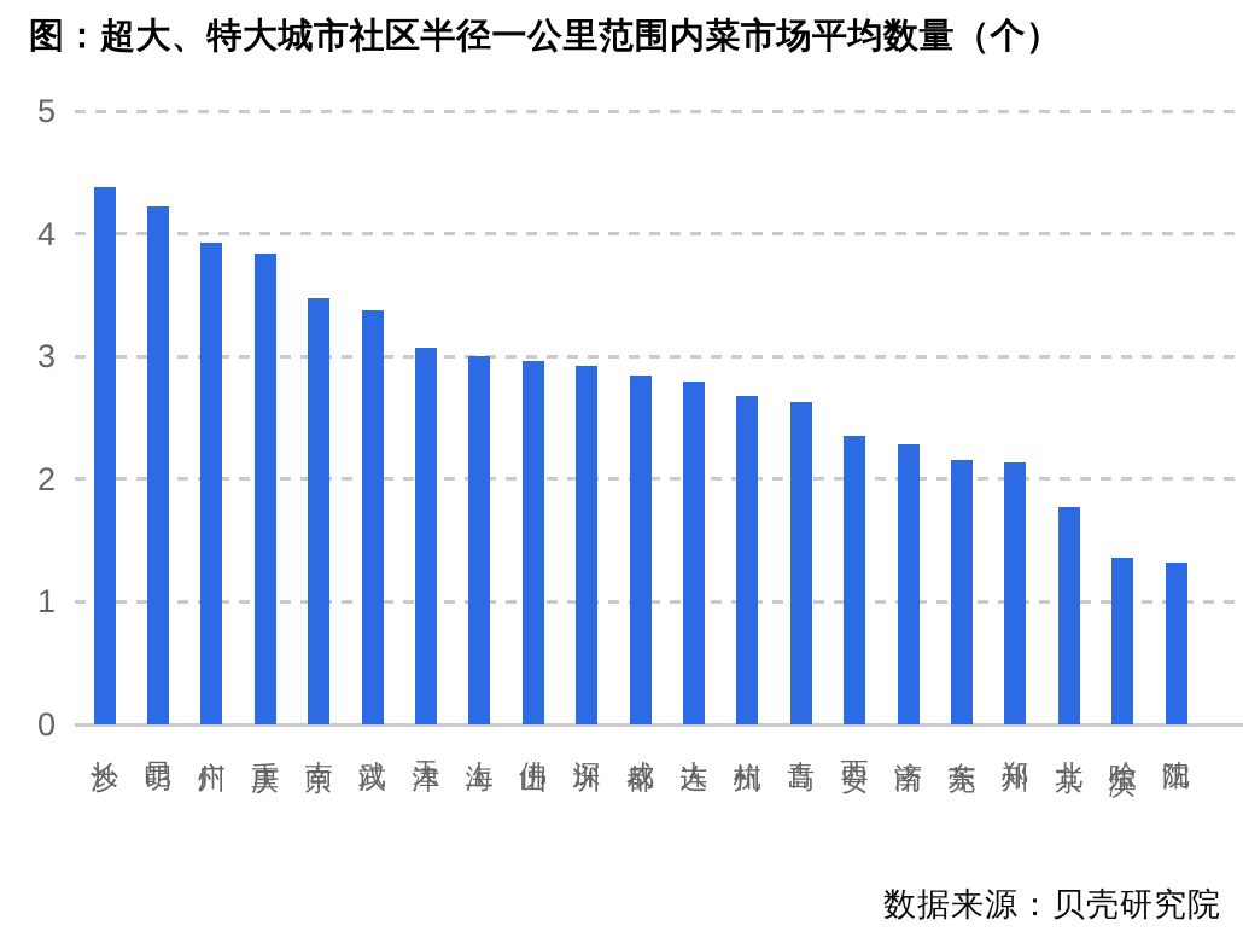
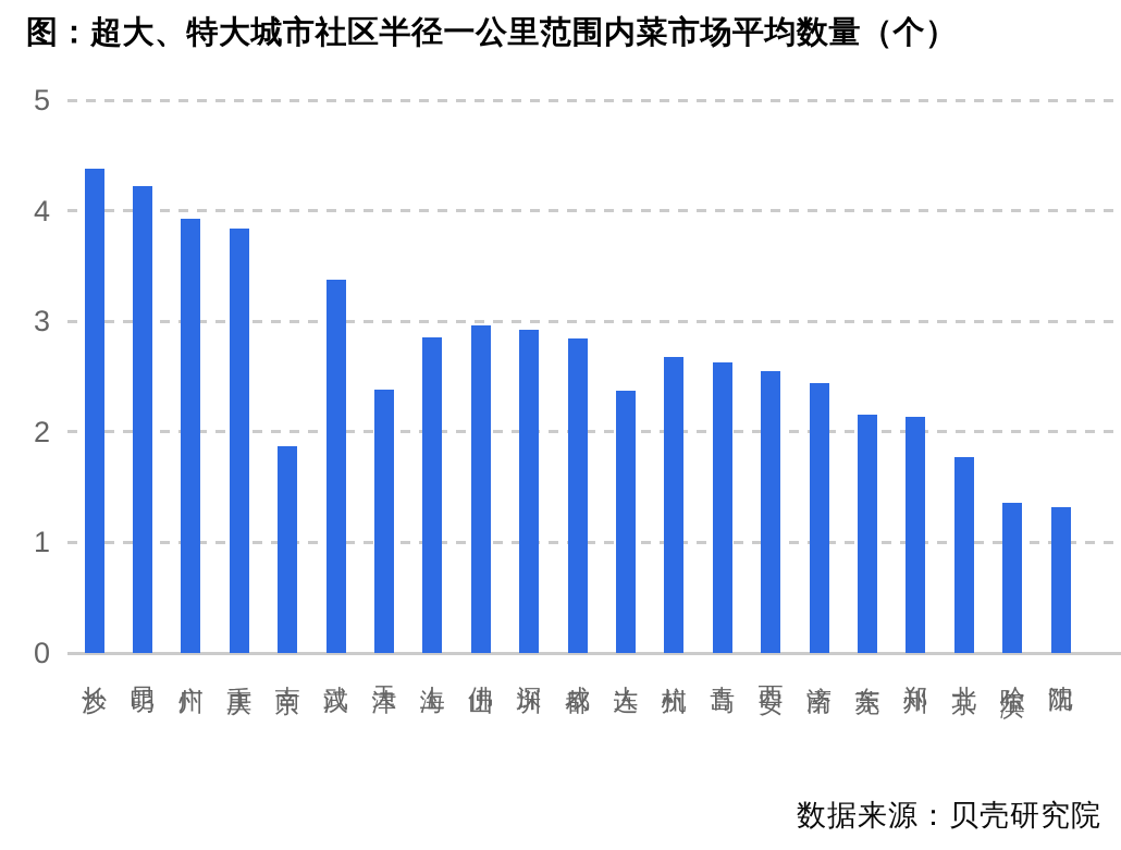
南京: 3.47 -> 1.87
天津: 3.07 -> 2.38
上海: 3.00 -> 2.85
大连: 2.80 -> 2.37
西安: 2.35 -> 2.55
济南: 2.28 -> 2.44
